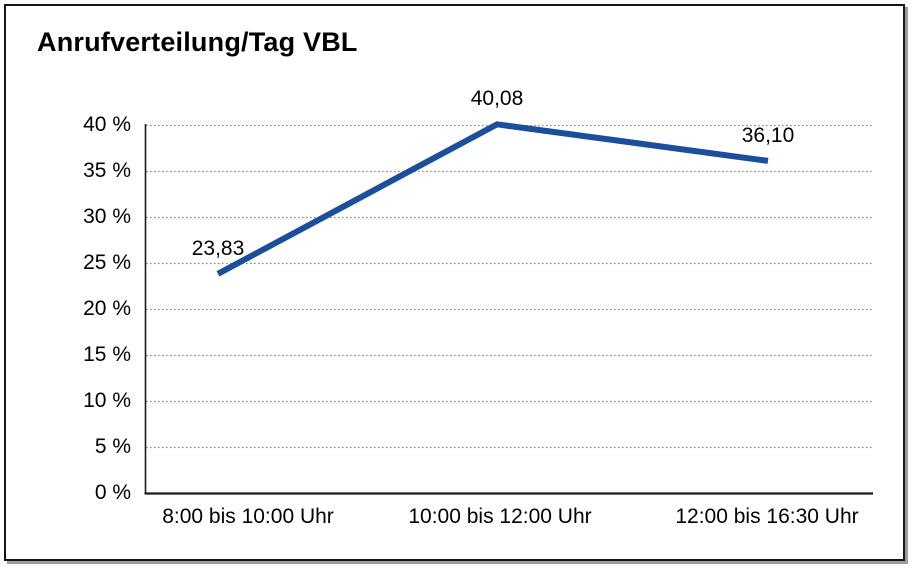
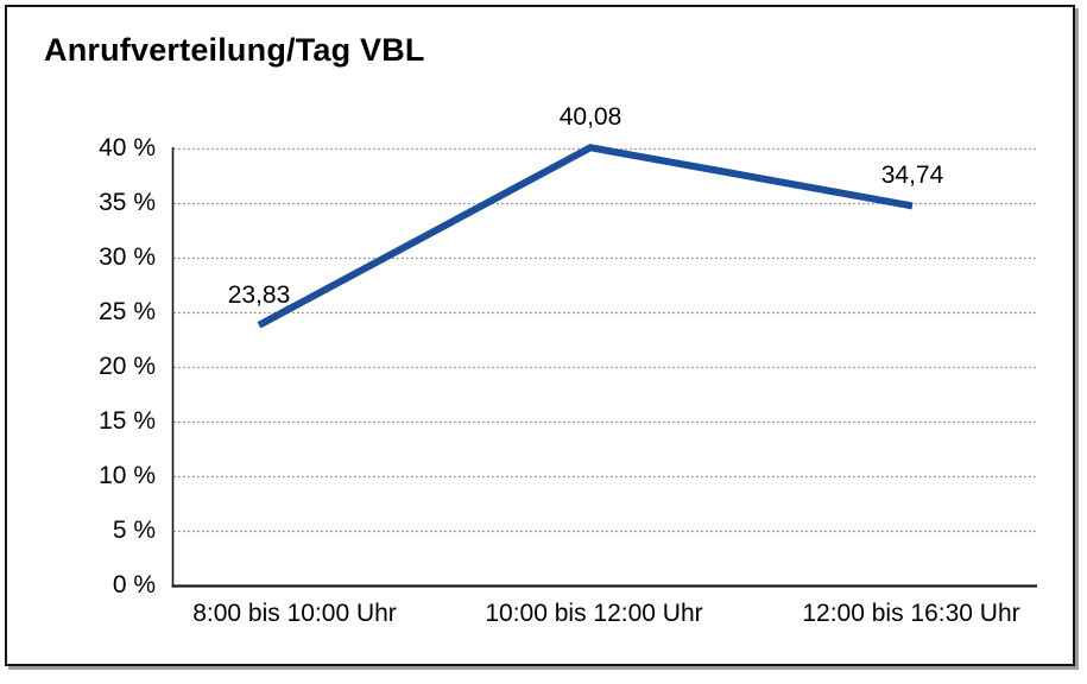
12:00 bis 16:30 Uhr: 36,10 -> 34,74
